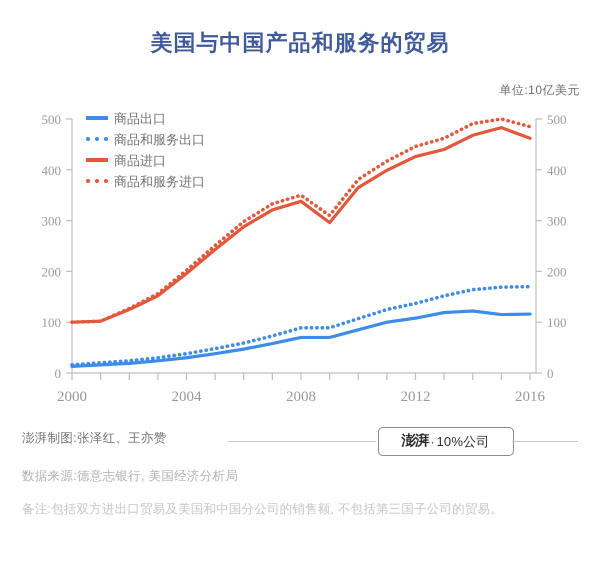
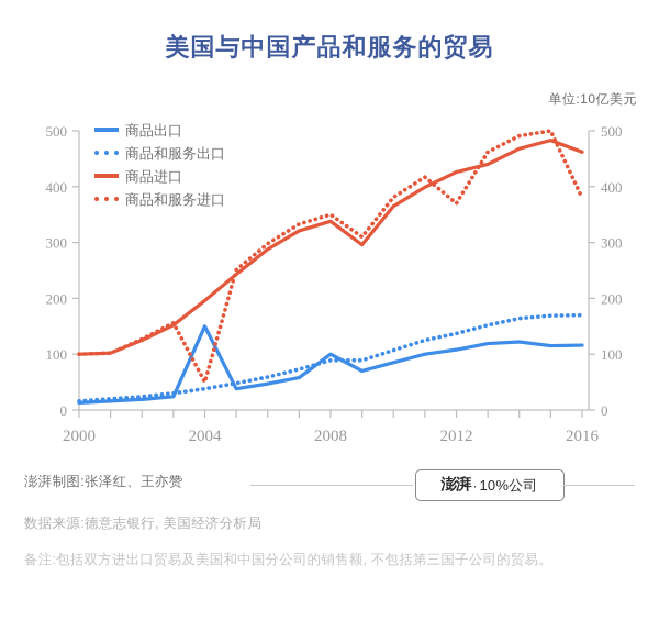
商品出口/2004: 30 -> 150
商品和服务进口/2004: 200 -> 50
商品出口/2008: 70 -> 100
商品和服务进口/2012: 450 -> 370
商品和服务进口/2016: 480 -> 380
